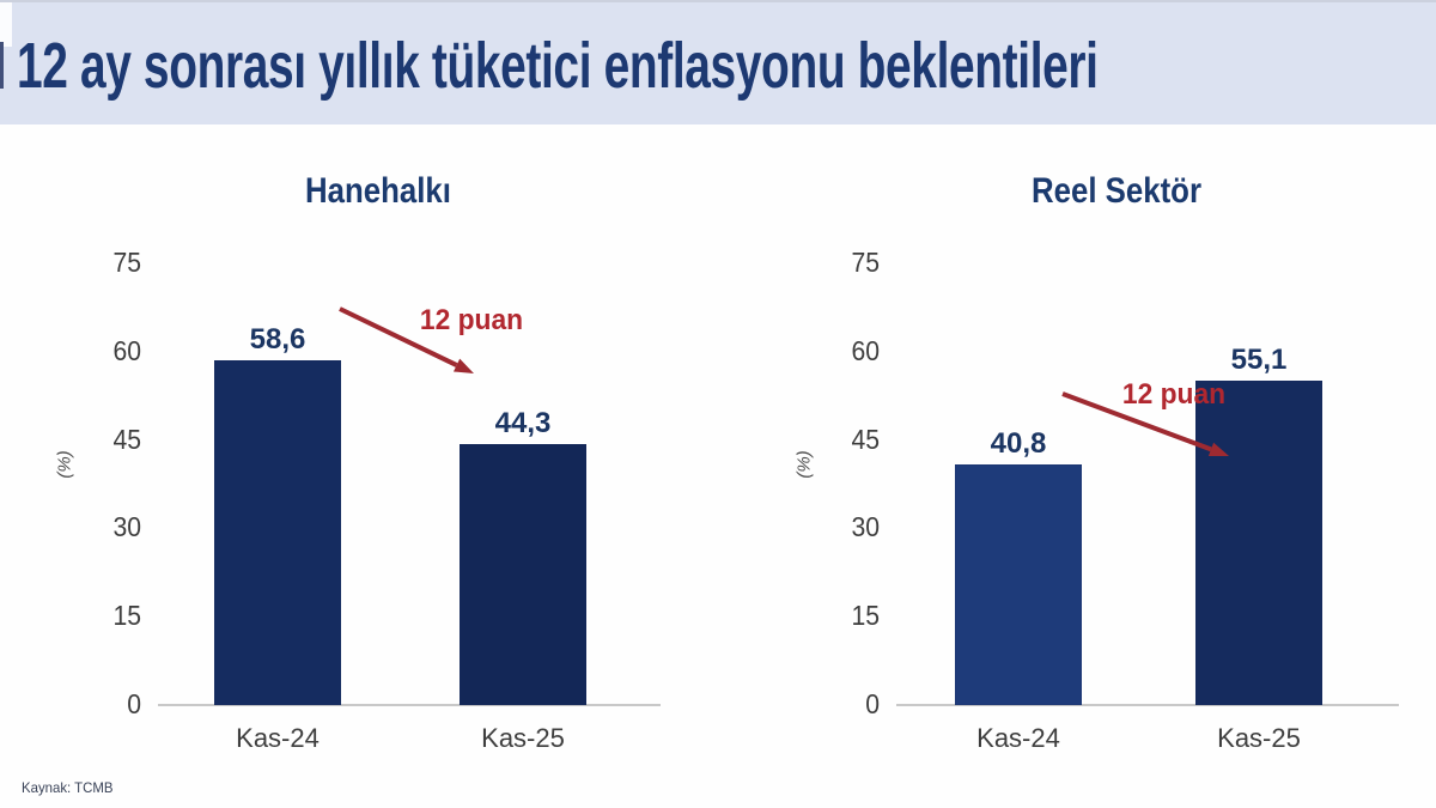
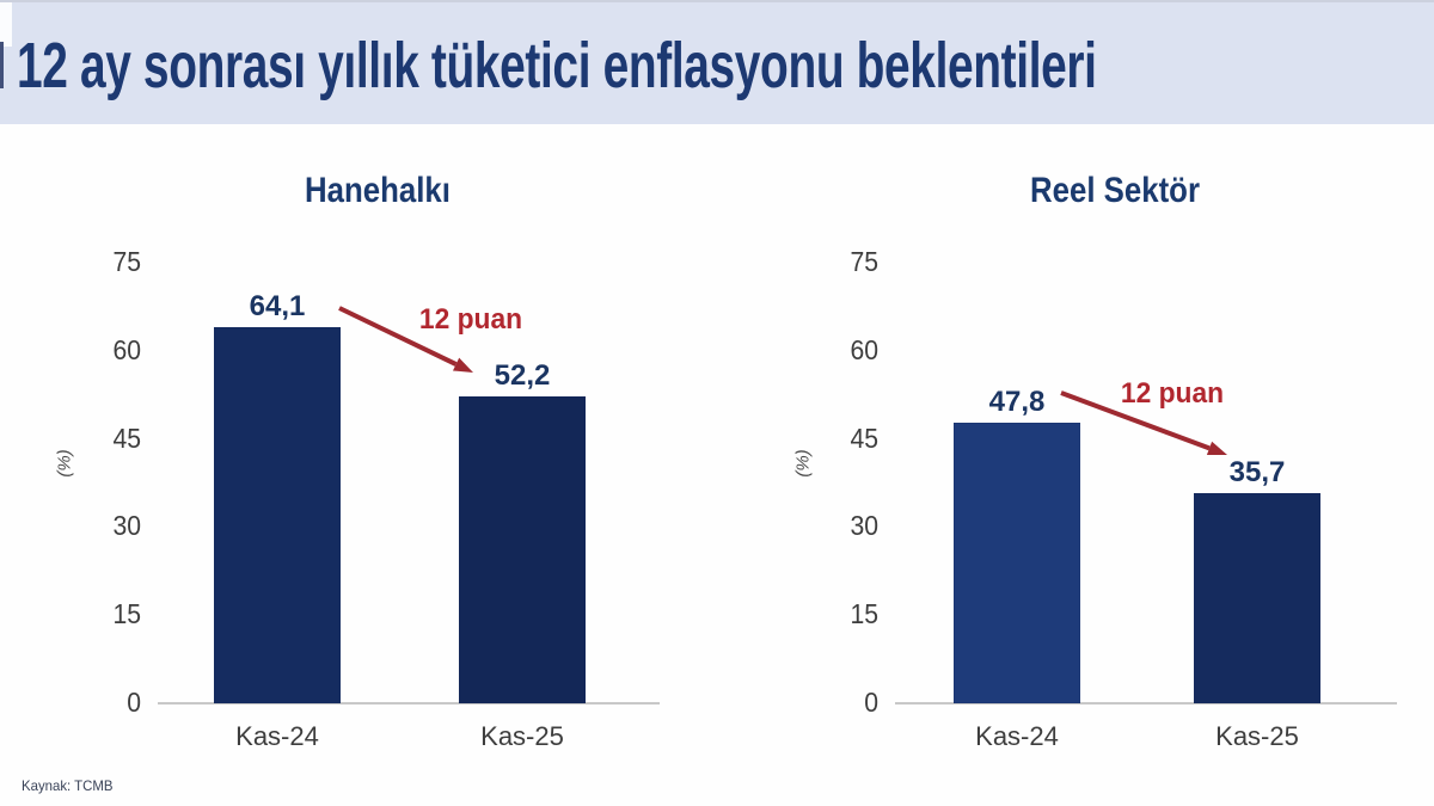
Hanehalkı/Kas-24: 58,6 -> 64,1
Hanehalkı/Kas-25: 44,3 -> 52,2
Reel Sektör/Kas-24: 40,8 -> 47,8
Reel Sektör/Kas-25: 55,1 -> 35,7
